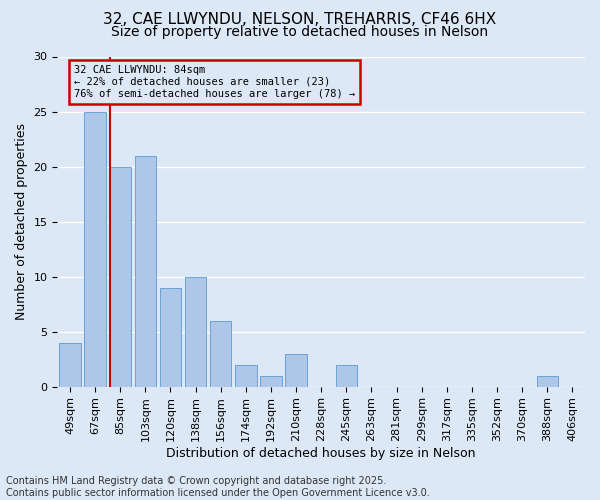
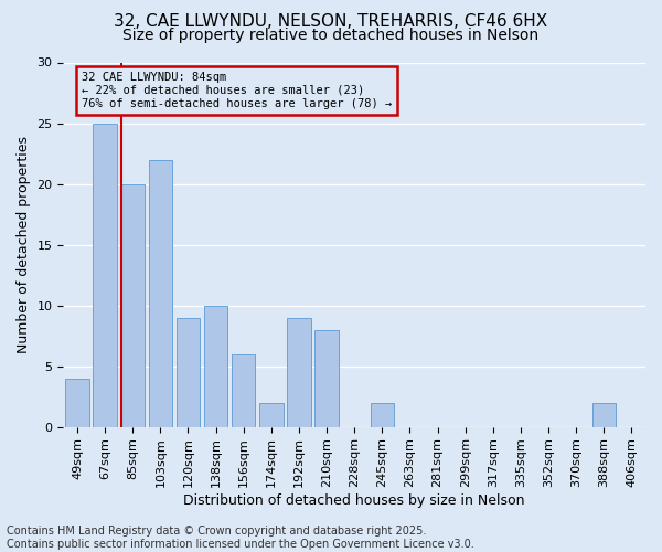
103sqm: 21 -> 22
192sqm: 1 -> 9
210sqm: 3 -> 8
388sqm: 1 -> 2
